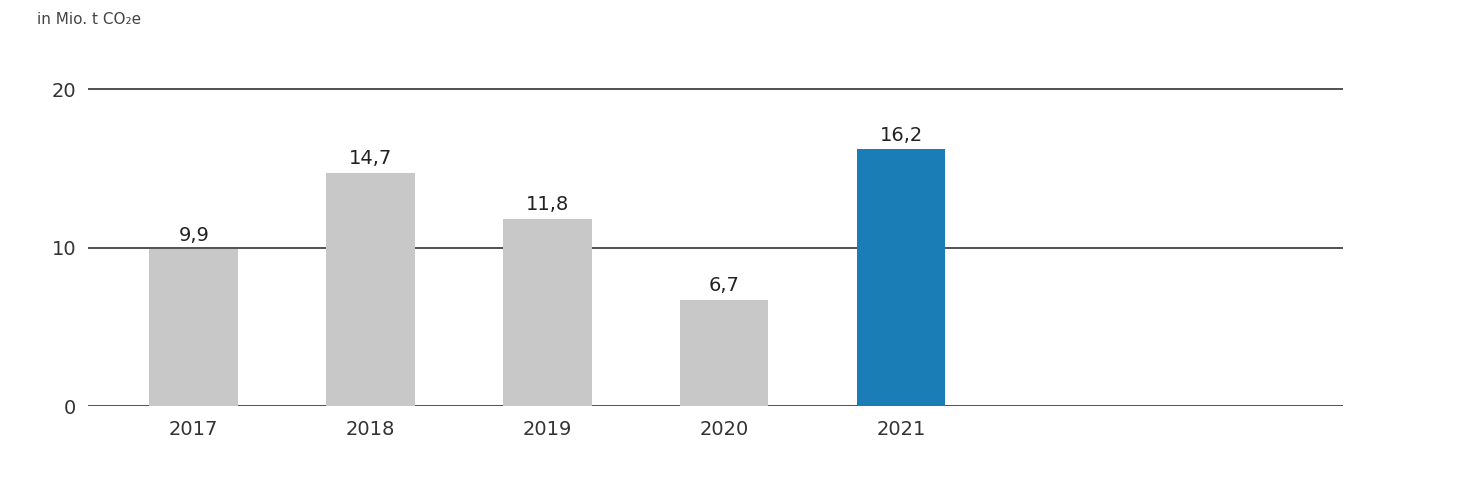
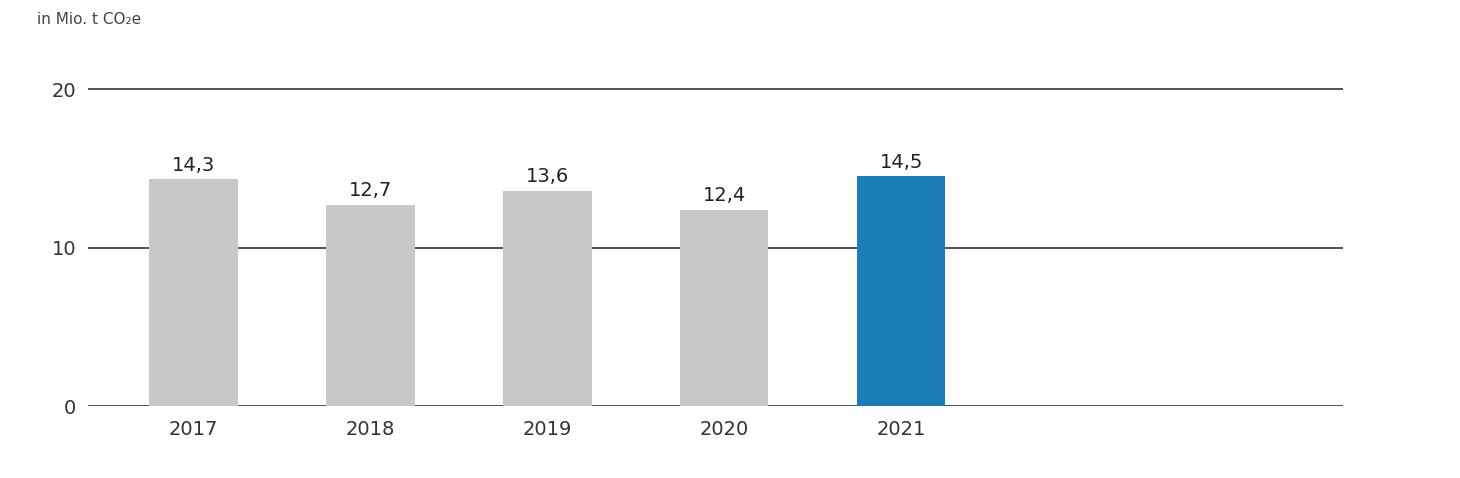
2017: 9,9 -> 14,3
2018: 14,7 -> 12,7
2019: 11,8 -> 13,6
2020: 6,7 -> 12,4
2021: 16,2 -> 14,5
